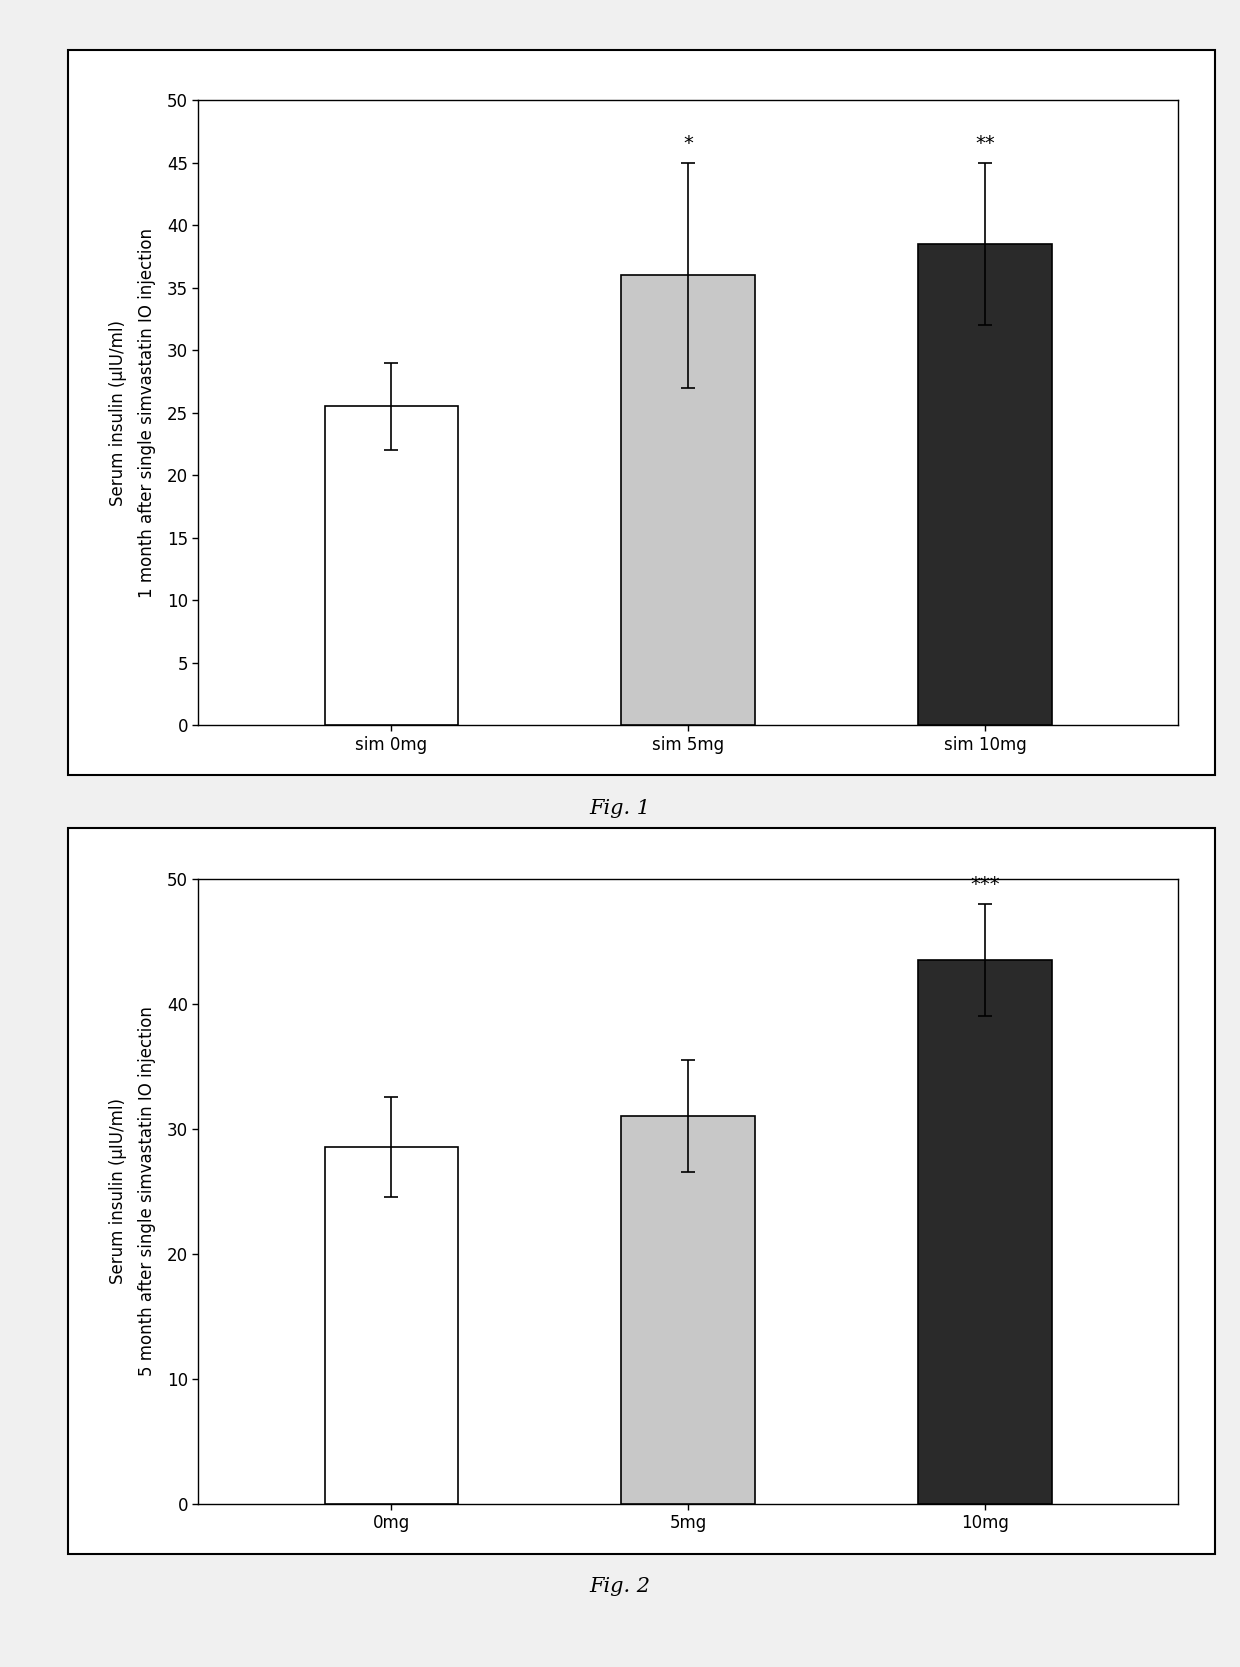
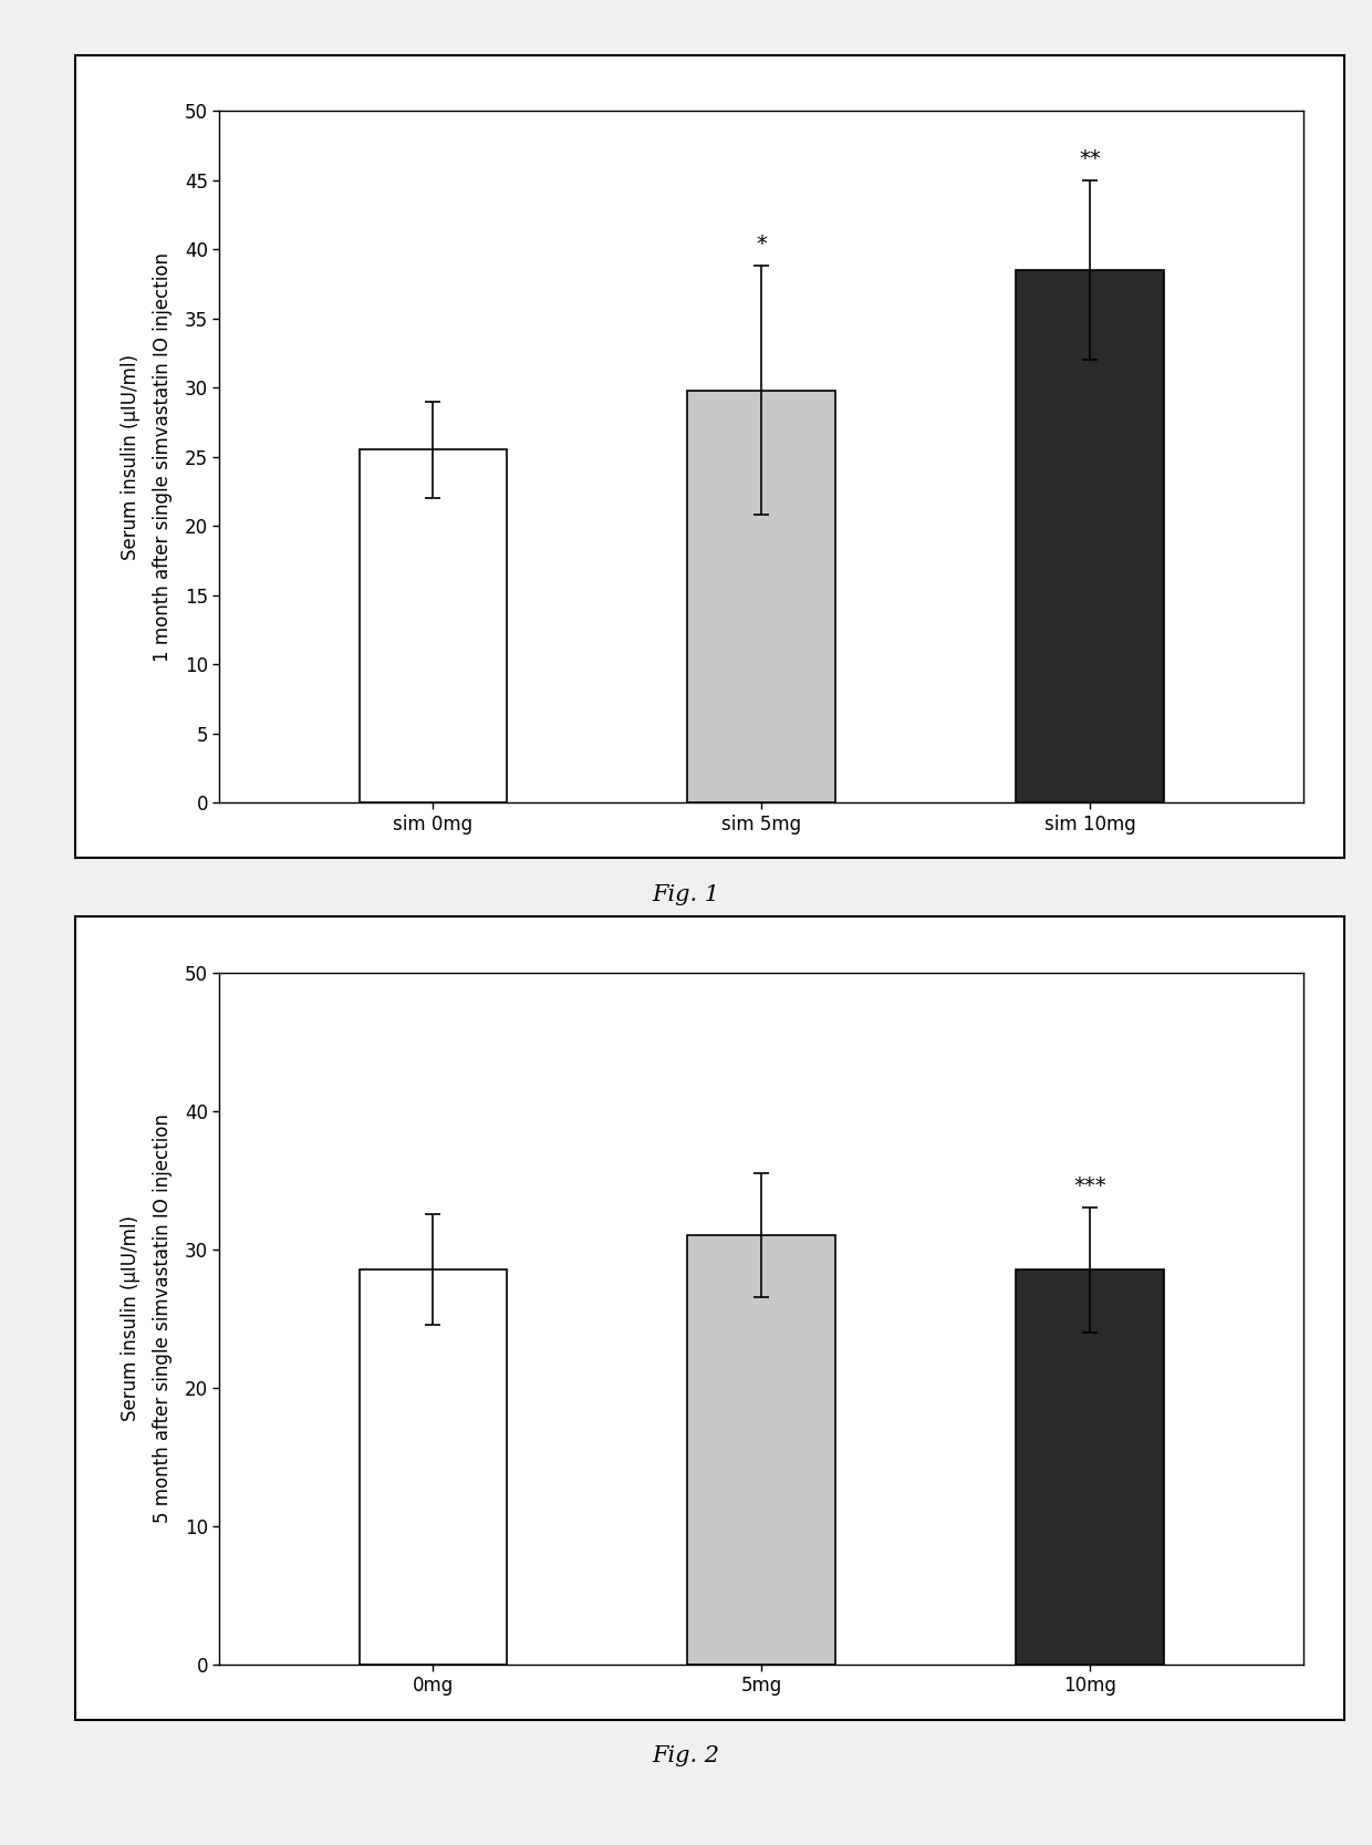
sim 5mg: 36.0 -> 29.8
10mg: 43.5 -> 28.5
